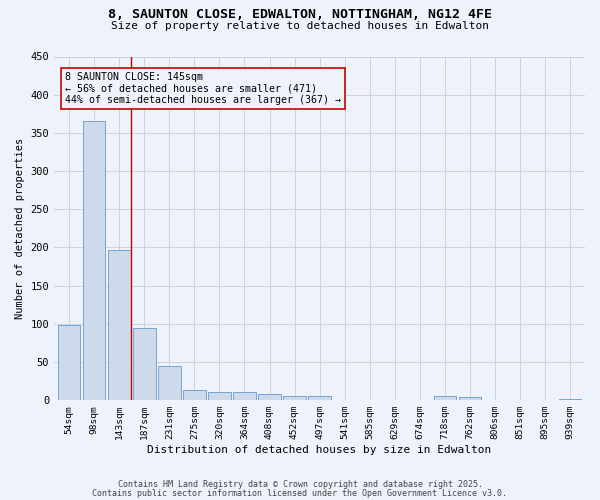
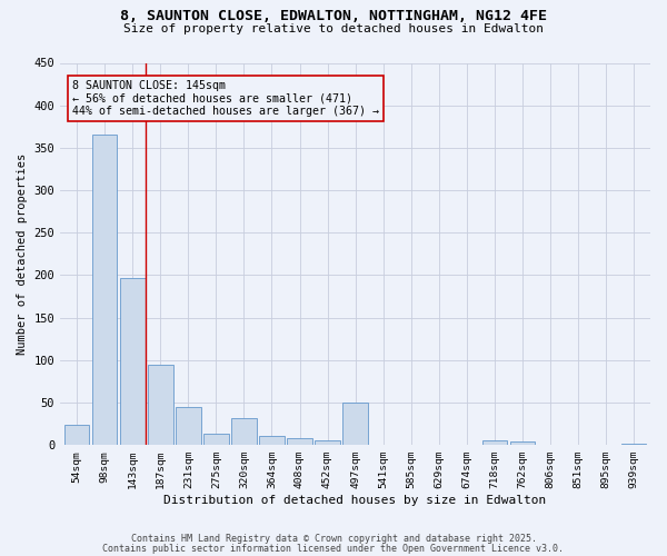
54sqm: 98 -> 24
320sqm: 10 -> 32
497sqm: 5 -> 50
